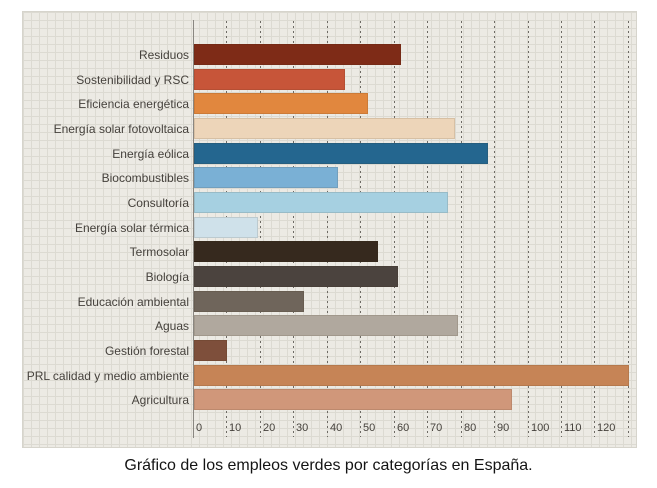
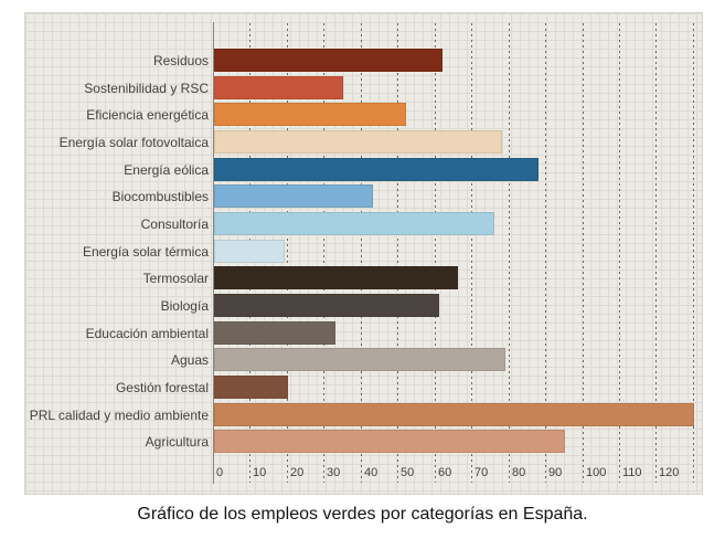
Sostenibilidad y RSC: 45 -> 35
Termosolar: 55 -> 66
Gestión forestal: 10 -> 20
